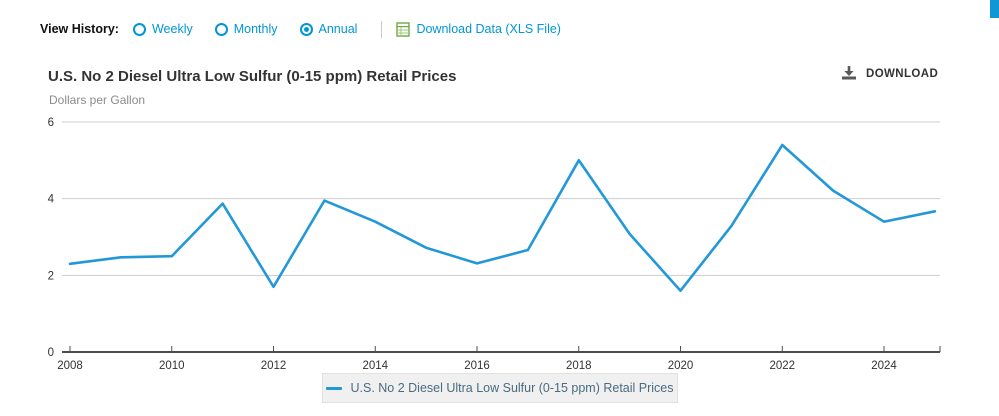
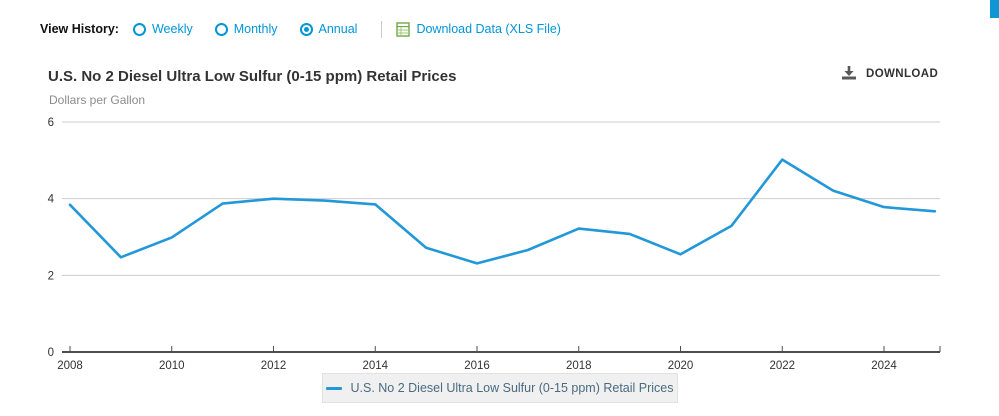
2008: 2.3 -> 3.8
2010: 2.5 -> 3.0
2012: 1.7 -> 4.0
2014: 3.4 -> 3.9
2018: 5.0 -> 3.2
2020: 1.6 -> 2.5
2022: 5.4 -> 5.0
2024: 3.4 -> 3.8
